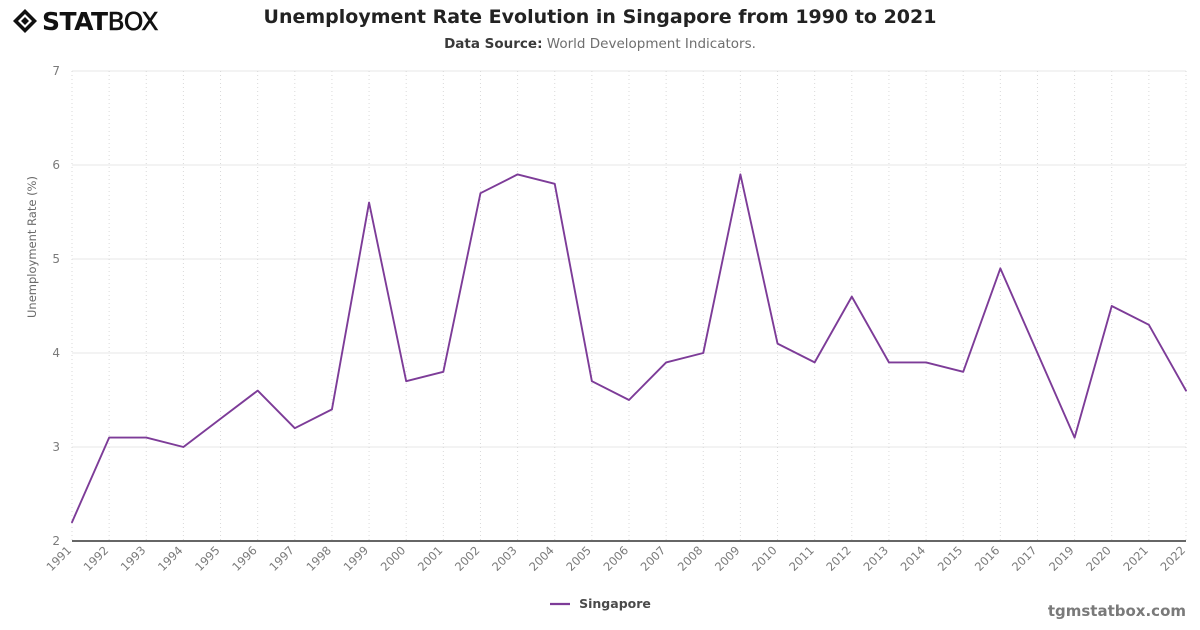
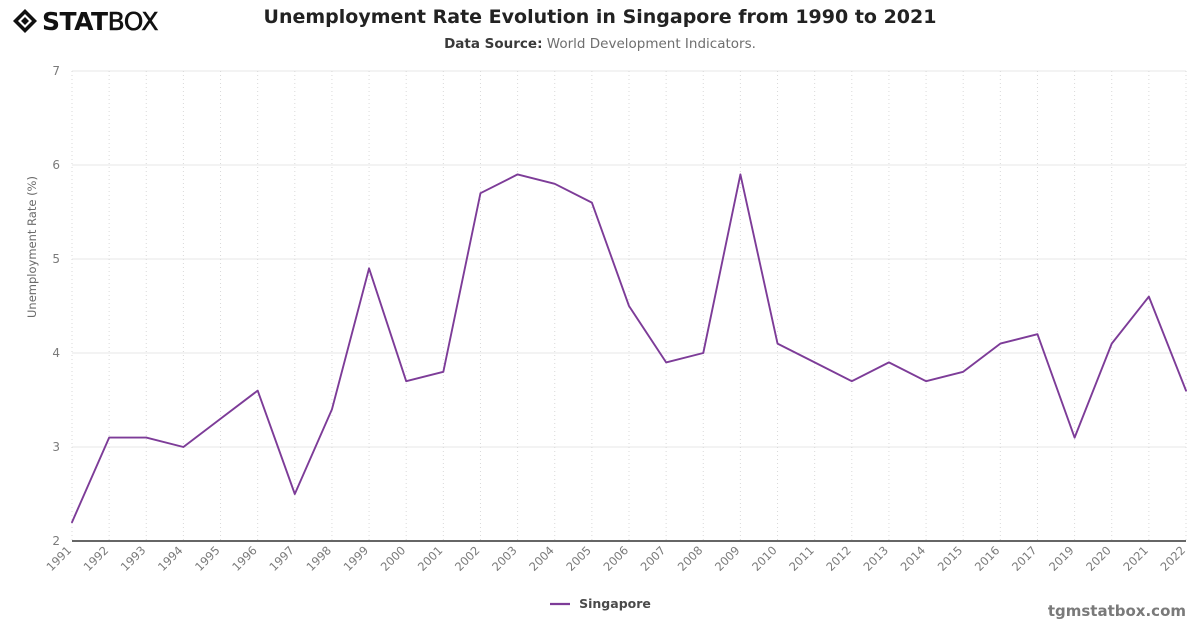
1997: 3.2 -> 2.5
1999: 5.6 -> 4.9
2005: 3.7 -> 5.6
2006: 3.5 -> 4.5
2012: 4.6 -> 3.7
2014: 3.9 -> 3.7
2016: 4.9 -> 4.1
2017: 4.0 -> 4.2
2020: 4.5 -> 4.1
2021: 4.3 -> 4.6
